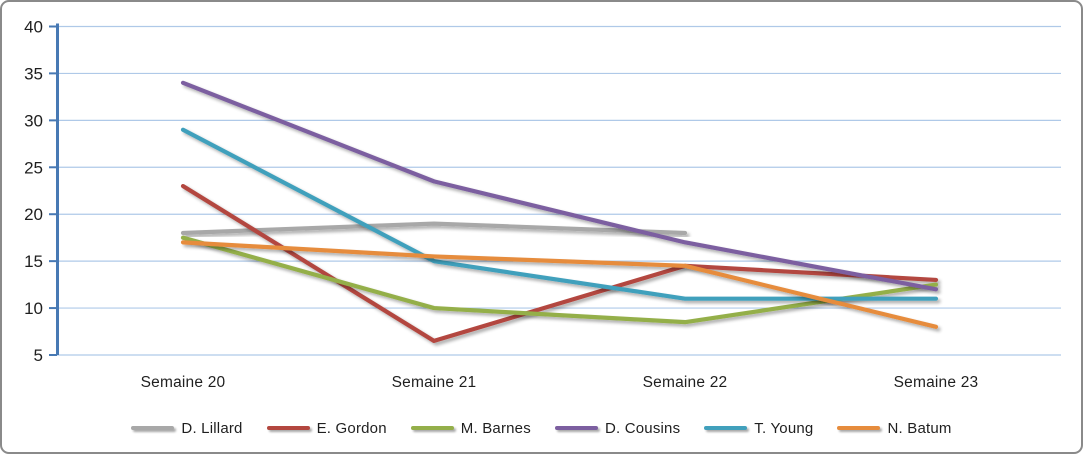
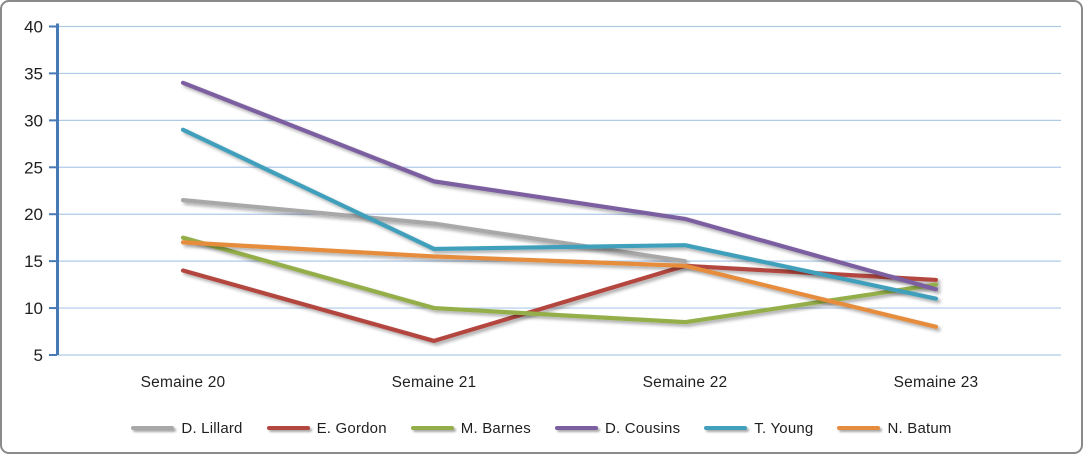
D. Lillard/Semaine 20: 18 -> 22
E. Gordon/Semaine 20: 23 -> 14
T. Young/Semaine 21: 15 -> 16
D. Lillard/Semaine 22: 18 -> 15
D. Cousins/Semaine 22: 17 -> 20
T. Young/Semaine 22: 11 -> 17
